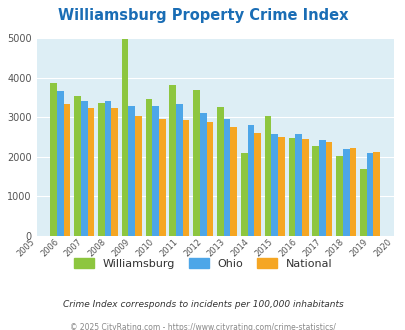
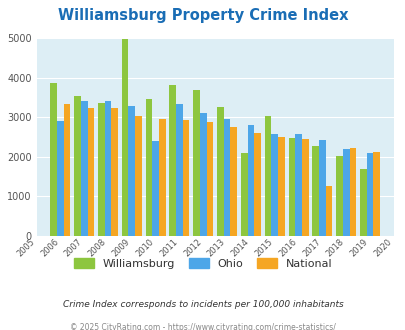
Ohio/2006: 3650 -> 2900
Ohio/2010: 3270 -> 2400
National/2017: 2360 -> 1250
